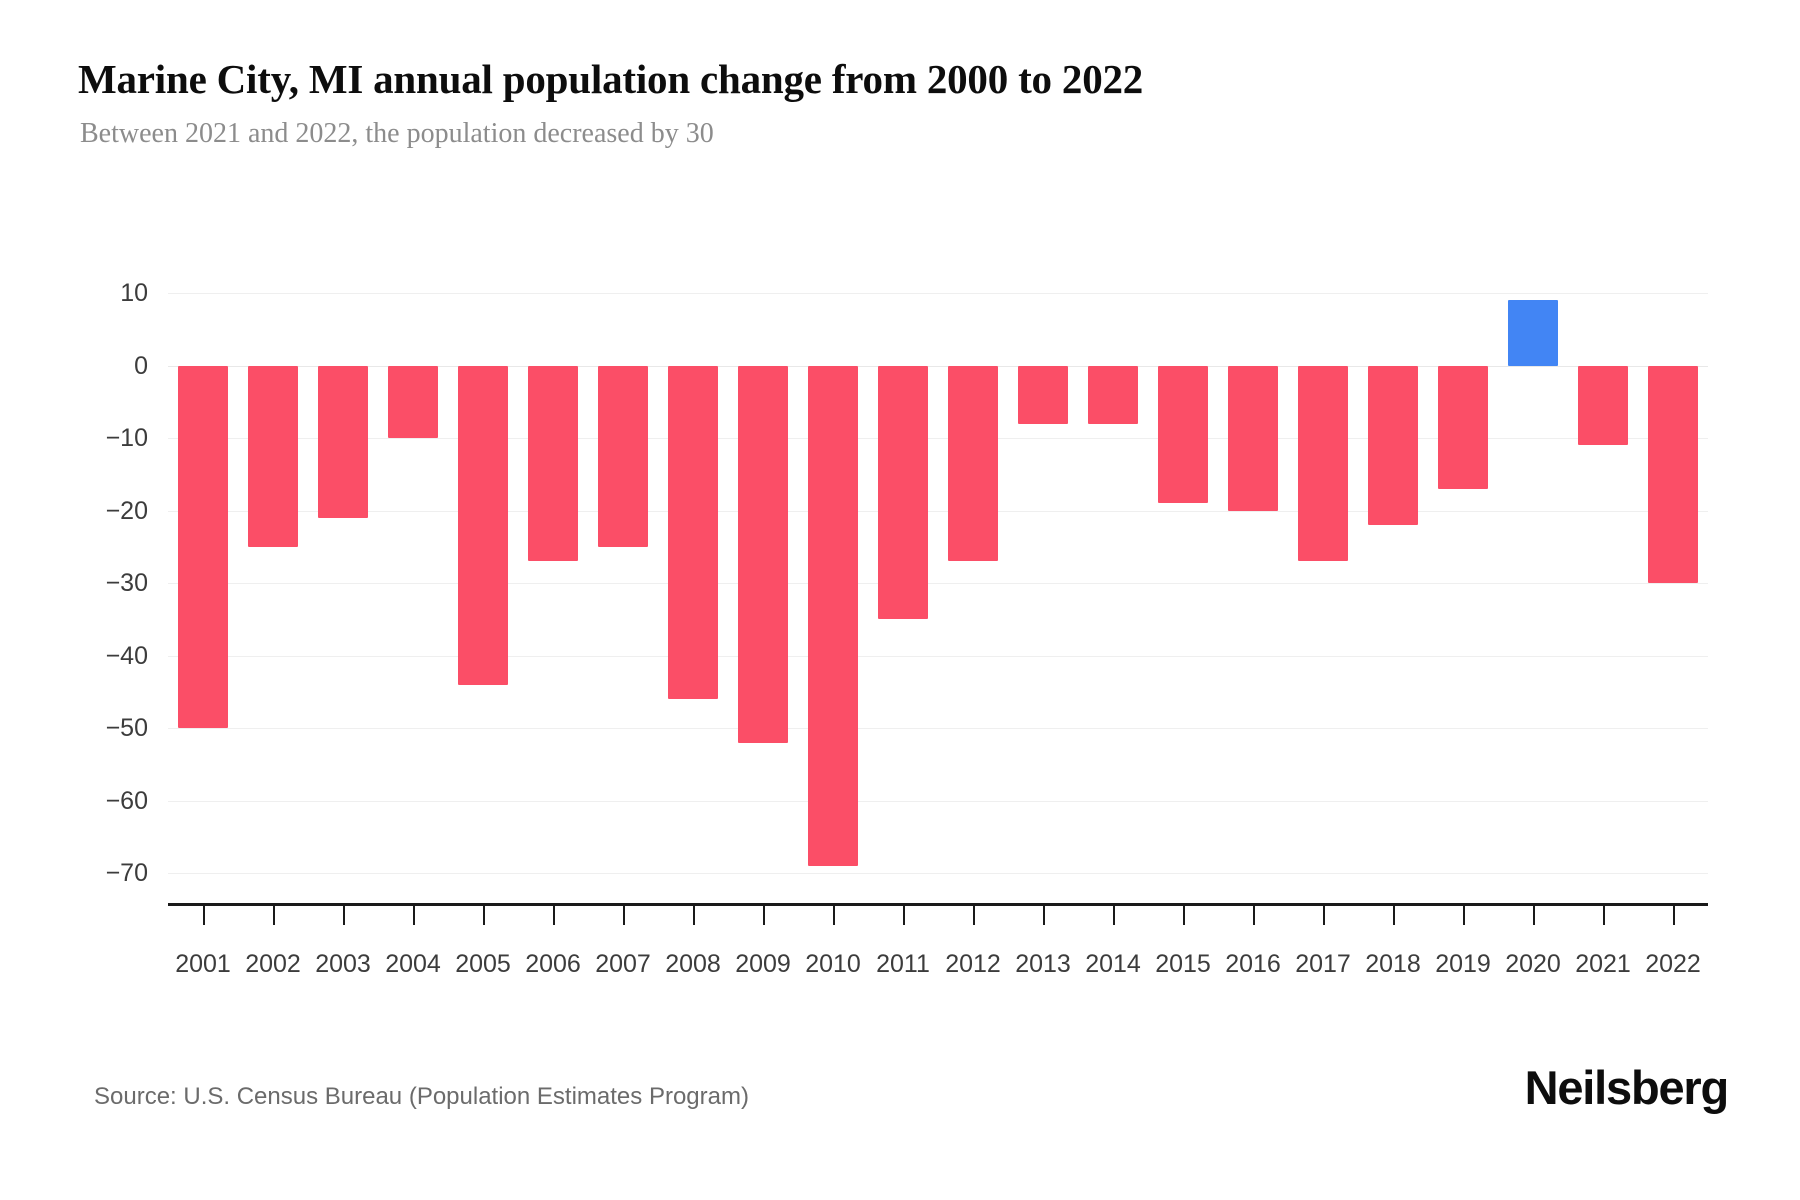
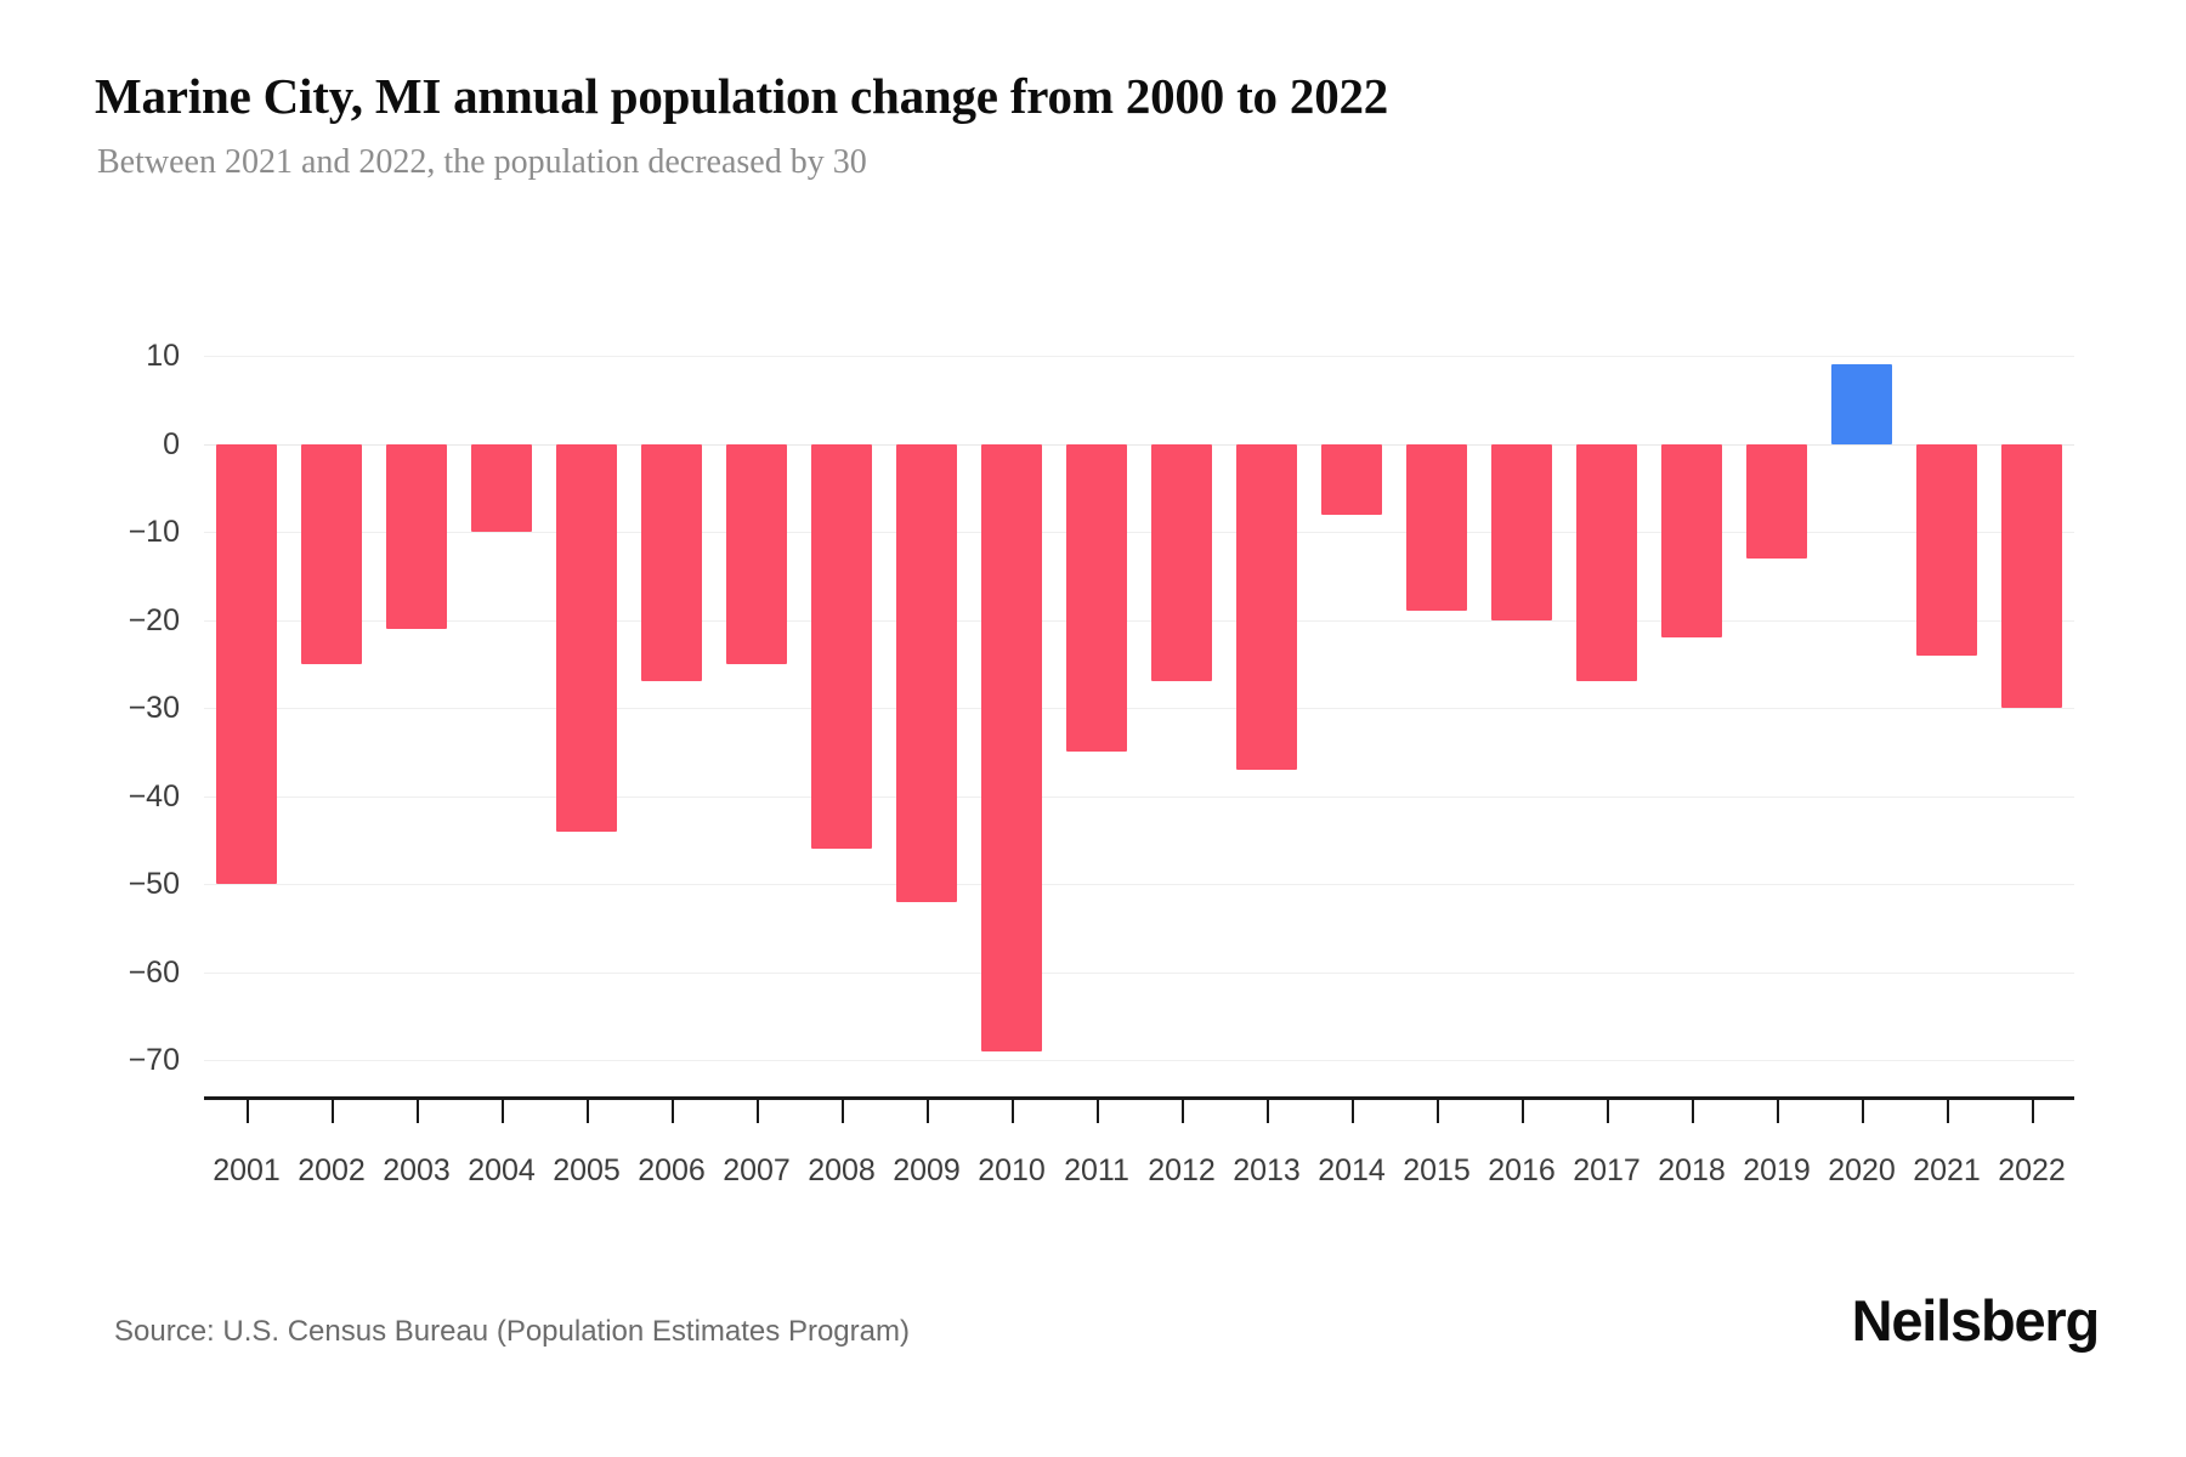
2013: -8 -> -37
2019: -17 -> -13
2021: -11 -> -24
